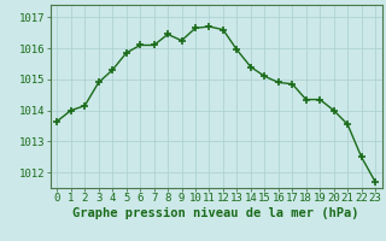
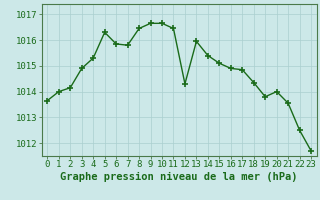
5: 1015.85 -> 1016.30
6: 1016.10 -> 1015.85
7: 1016.10 -> 1015.80
9: 1016.25 -> 1016.65
11: 1016.70 -> 1016.45
12: 1016.60 -> 1014.30
19: 1014.35 -> 1013.80
